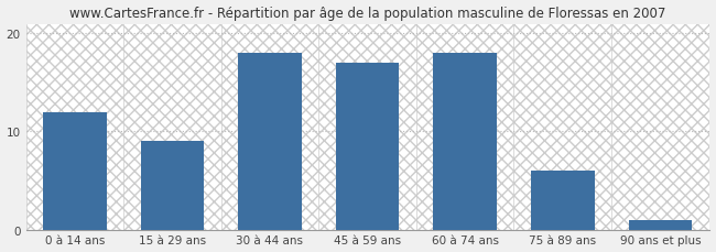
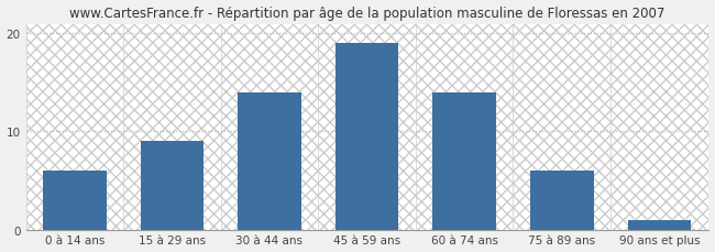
0 à 14 ans: 12 -> 6
30 à 44 ans: 18 -> 14
45 à 59 ans: 17 -> 19
60 à 74 ans: 18 -> 14
